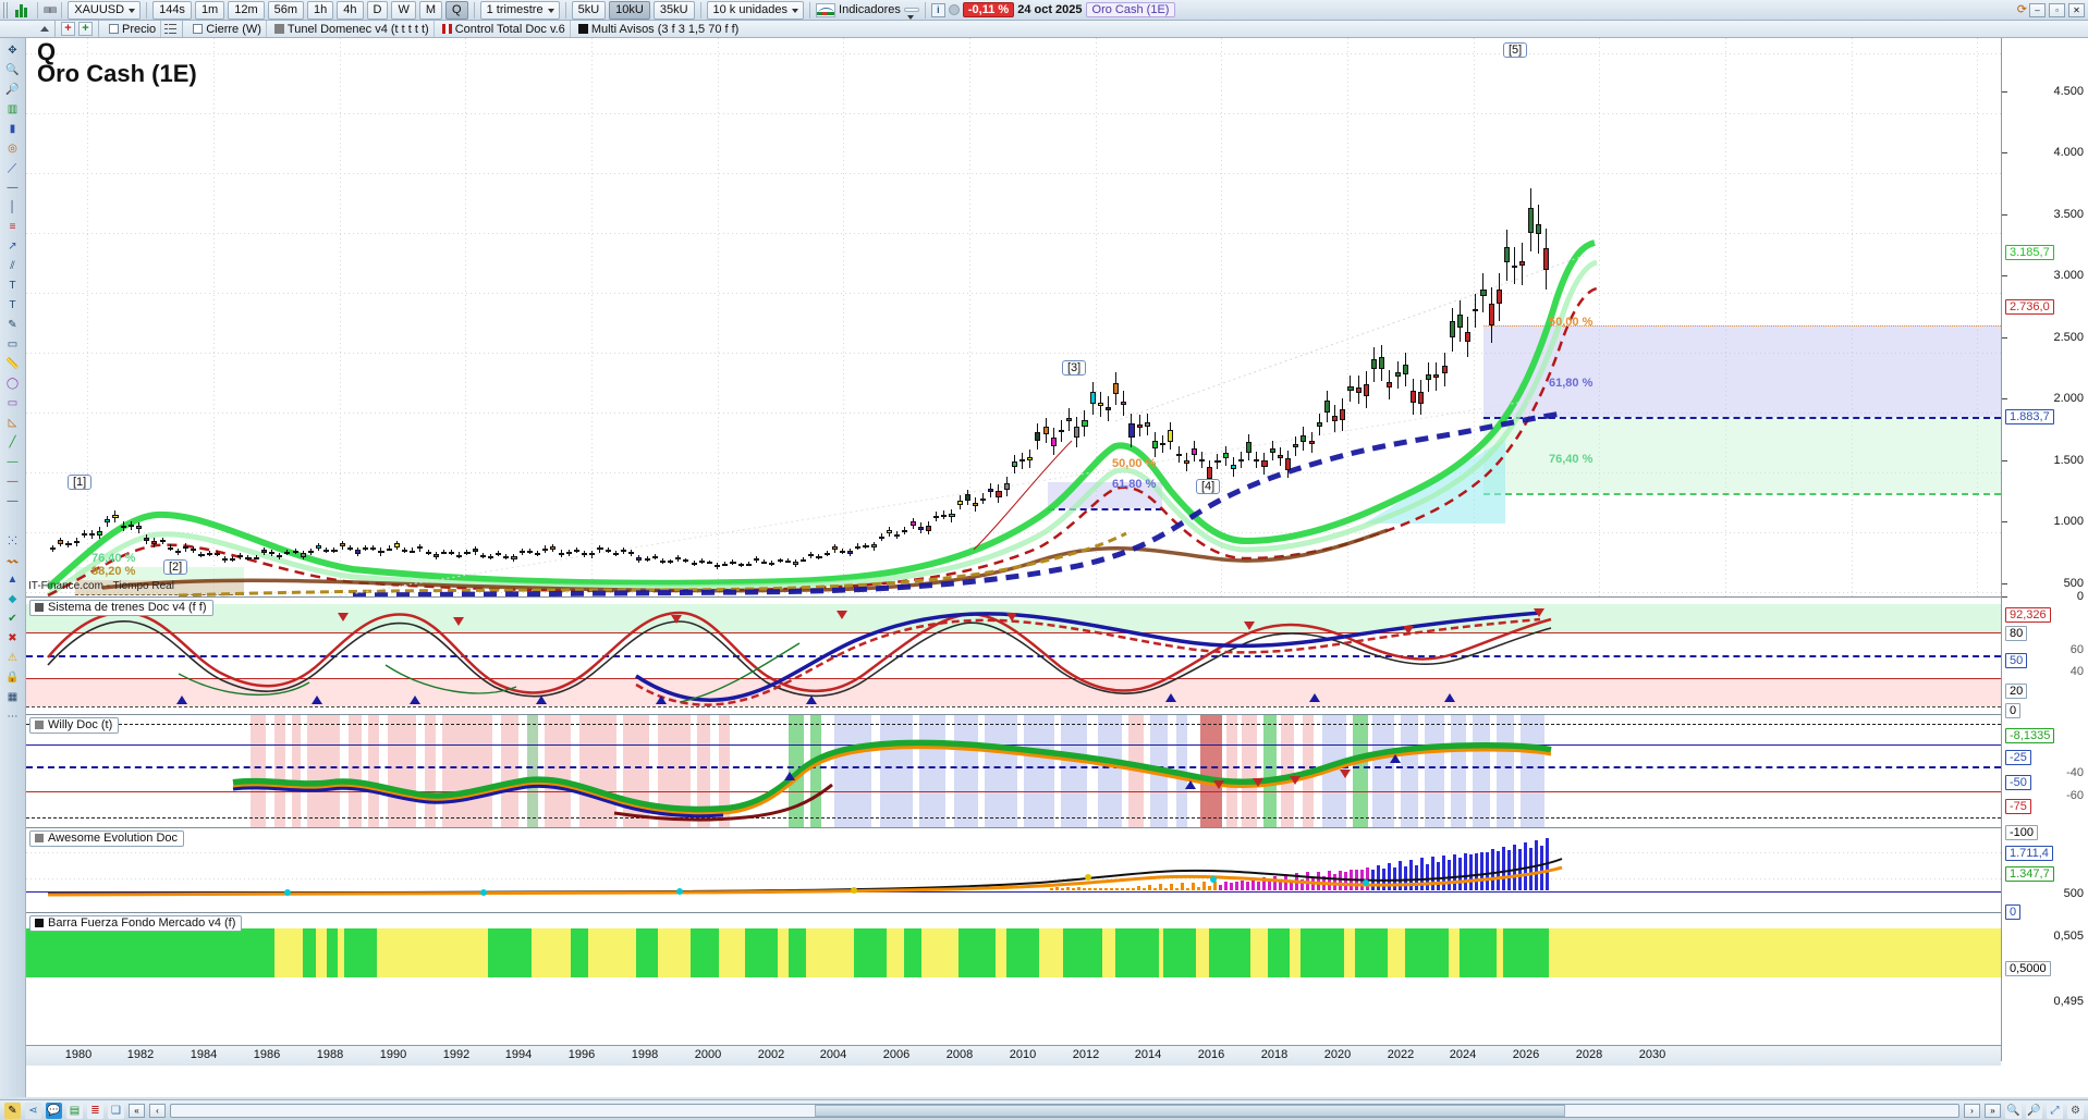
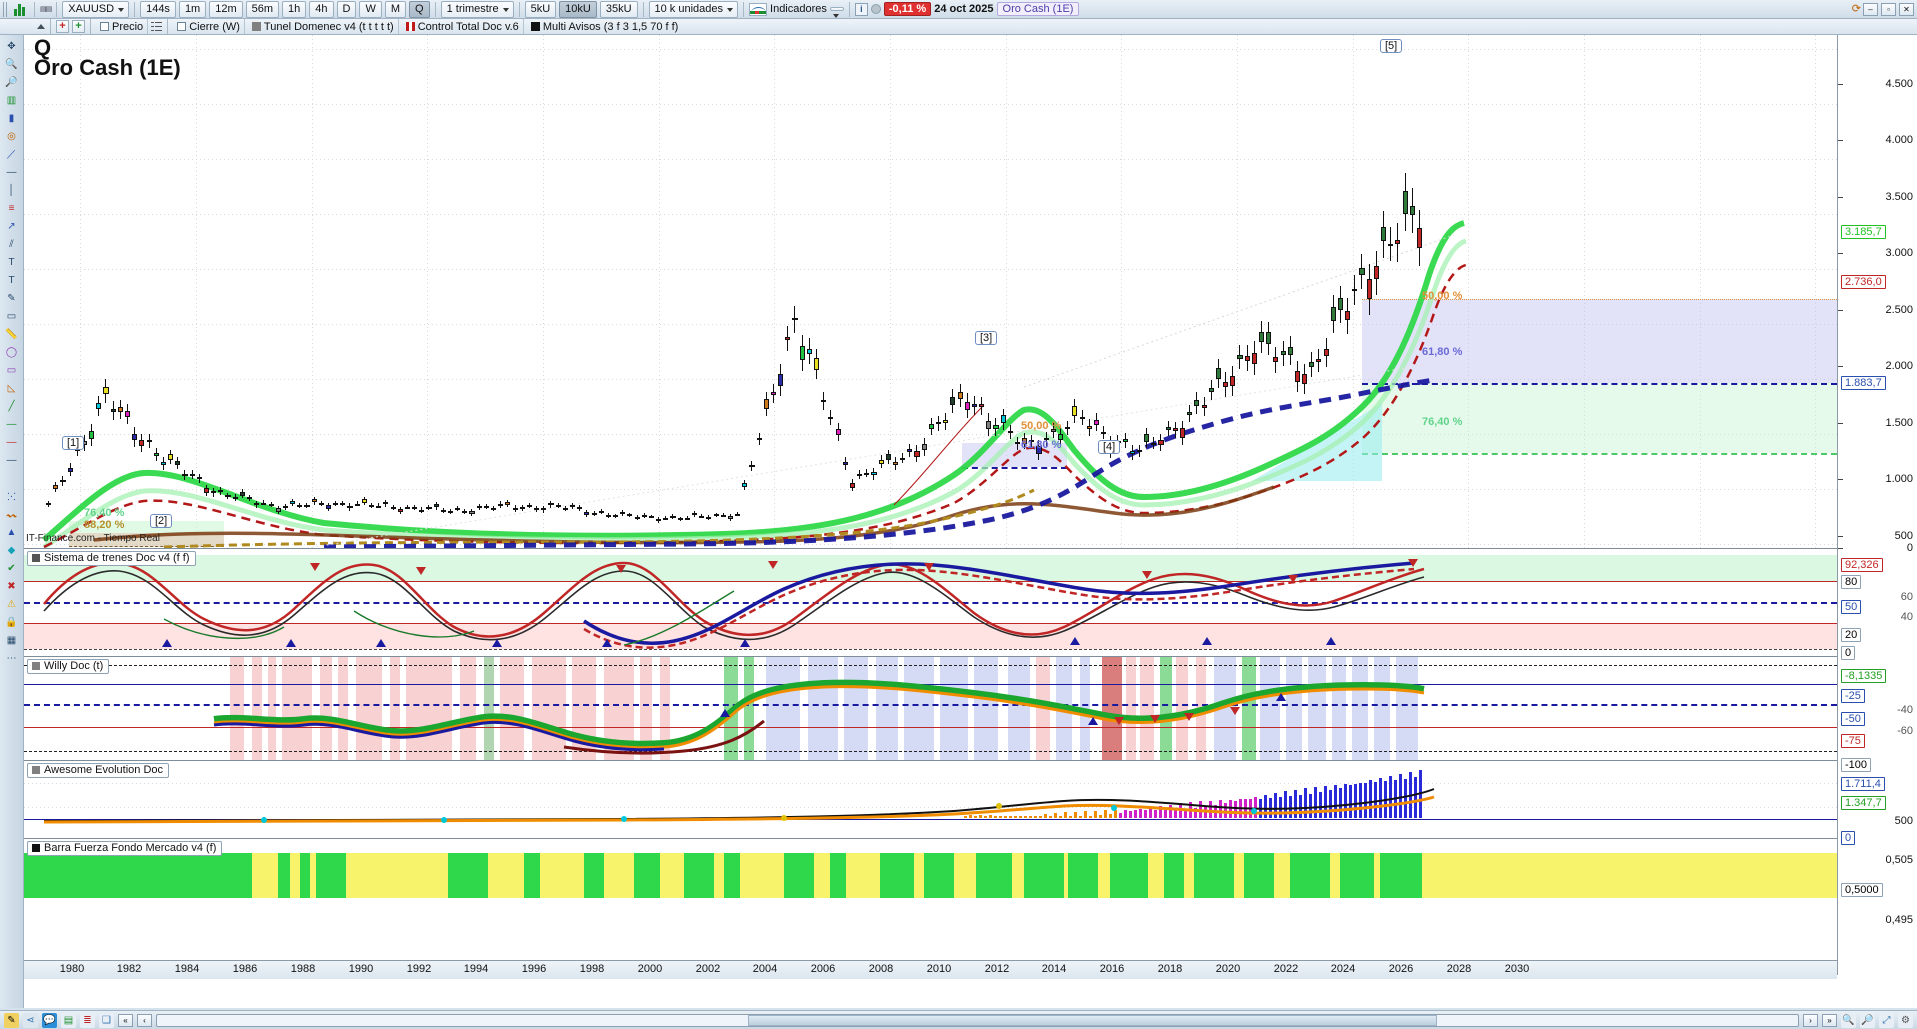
1980: 650 -> 1390
1982: 400 -> 830
1984: 330 -> 510
2004: 440 -> 2160
2012: 1680 -> 940
2016: 1150 -> 890
2022: 1820 -> 1660
